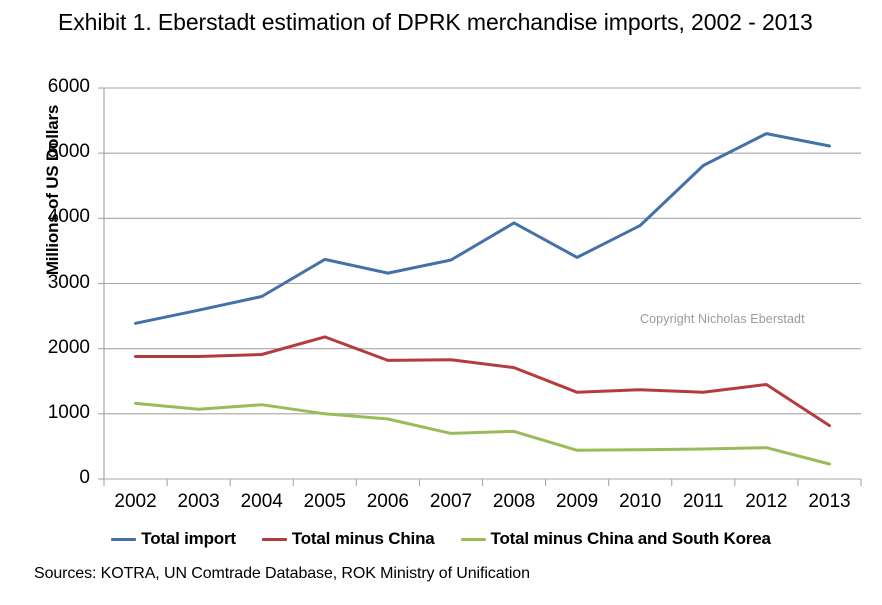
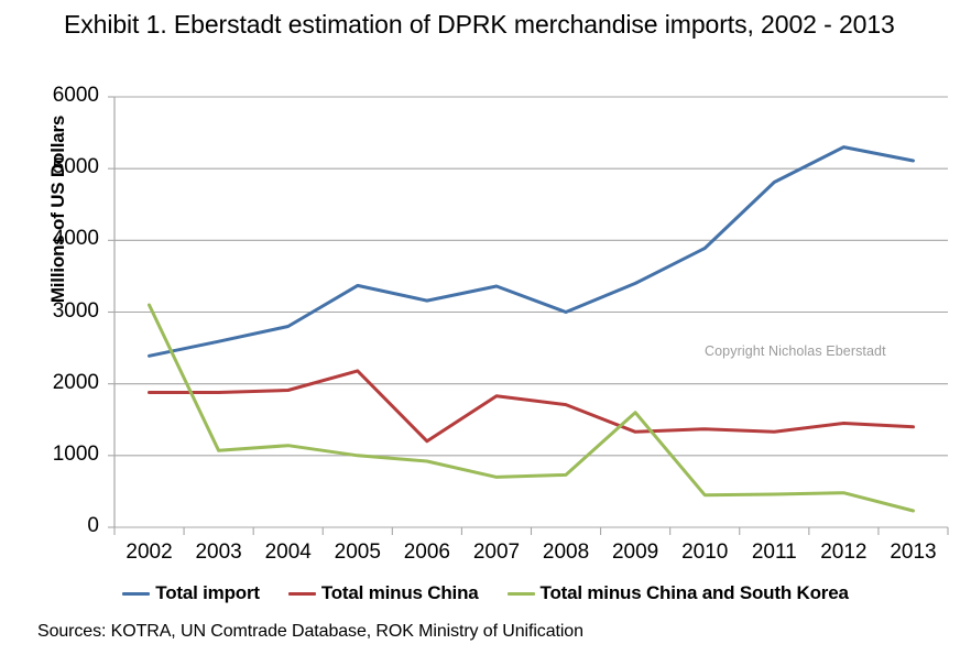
Total minus China and South Korea/2002: 1200 -> 3100
Total minus China/2006: 1800 -> 1200
Total import/2008: 3900 -> 3000
Total minus China and South Korea/2009: 400 -> 1600
Total minus China/2013: 800 -> 1400
